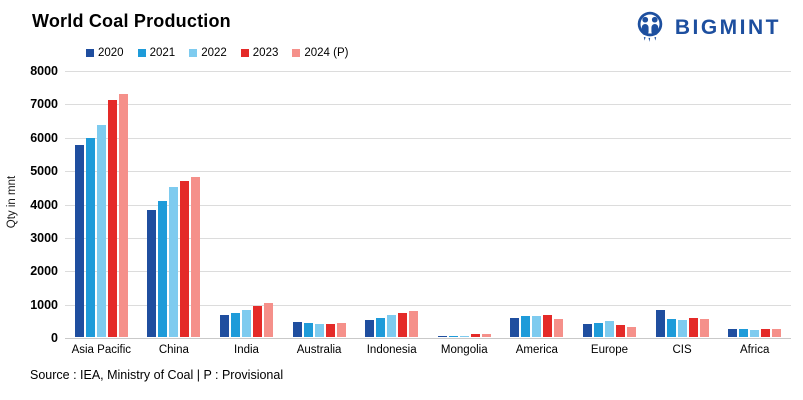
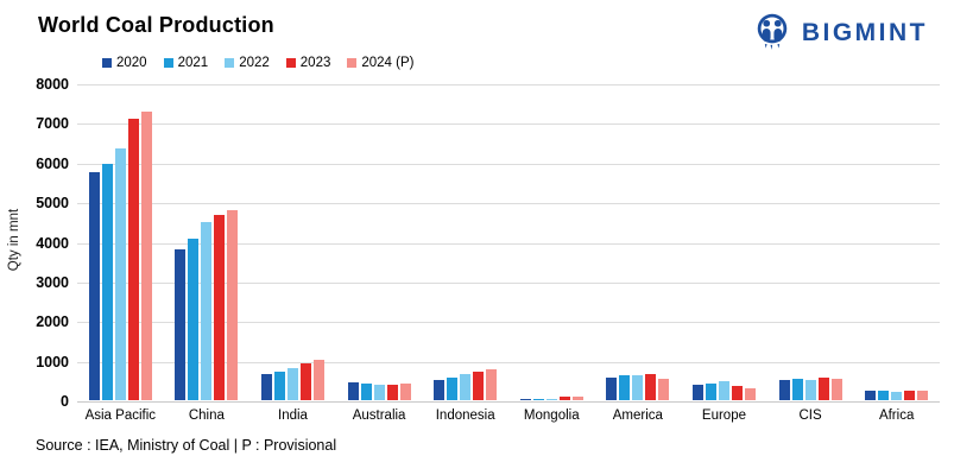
2020/CIS: 800 -> 500
